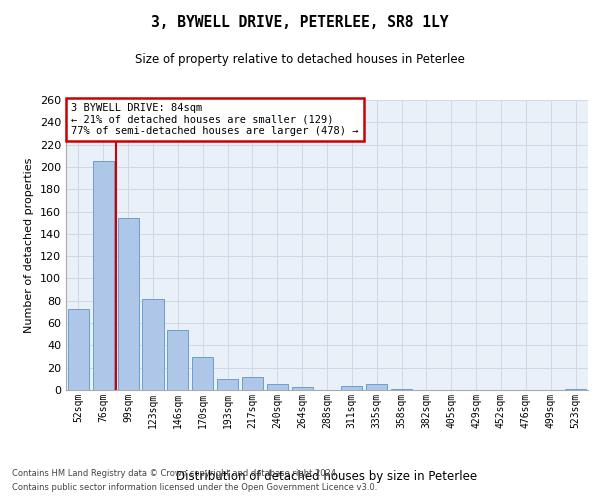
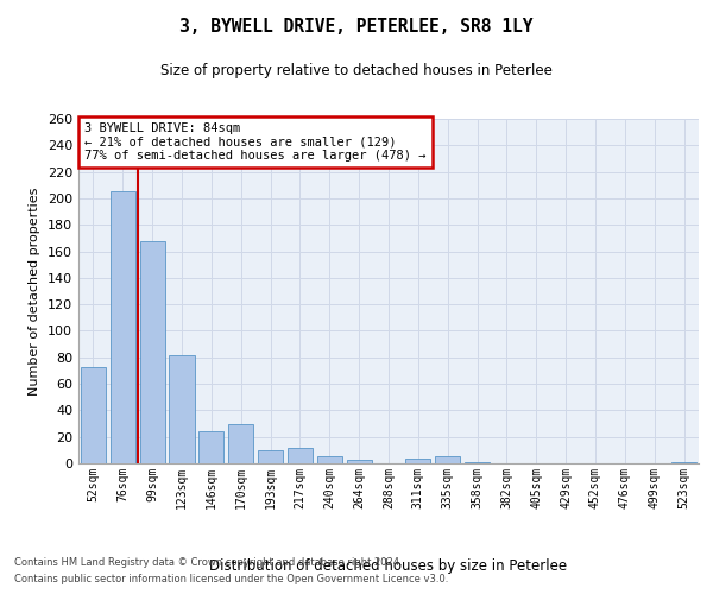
99sqm: 154 -> 168
146sqm: 54 -> 24
